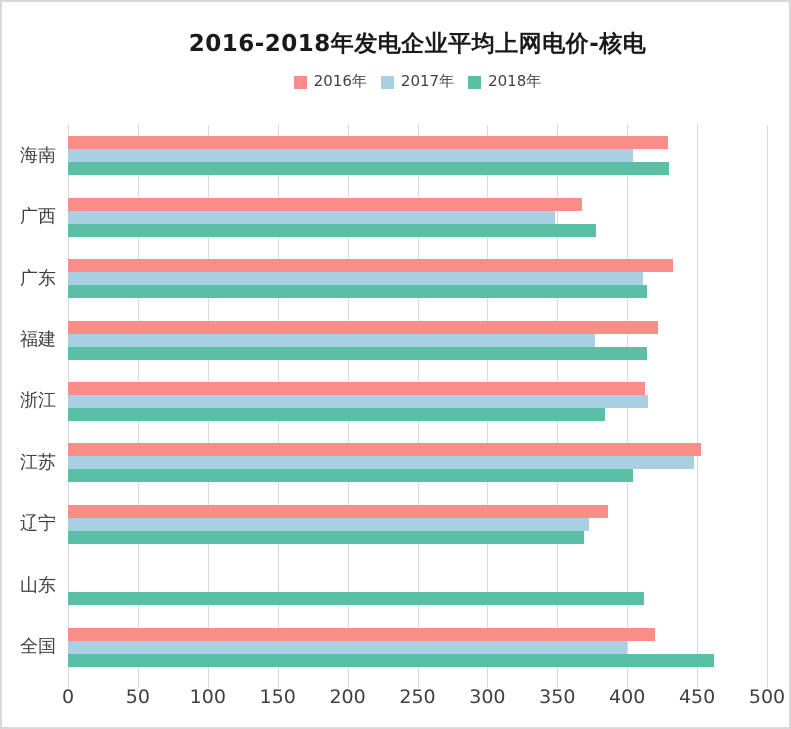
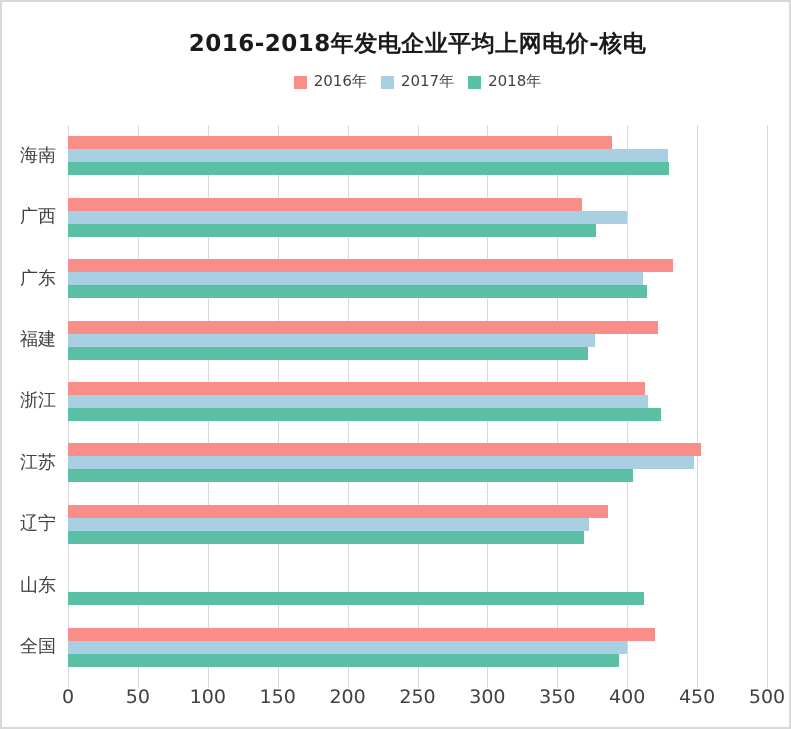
2016年/海南: 429 -> 389
2017年/海南: 404 -> 429
2017年/广西: 348 -> 400
2018年/福建: 414 -> 372
2018年/浙江: 384 -> 424
2018年/全国: 462 -> 394
